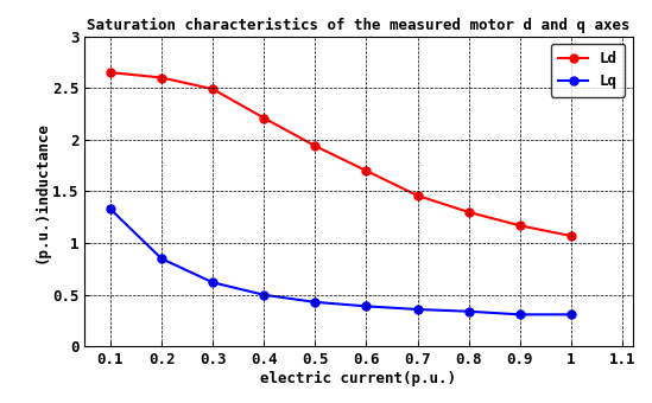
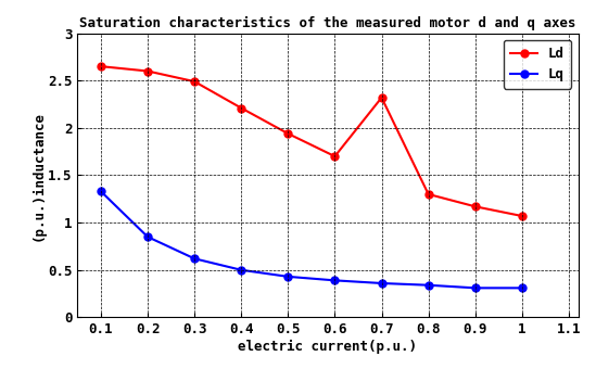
Ld/0.7: 1.46 -> 2.32
